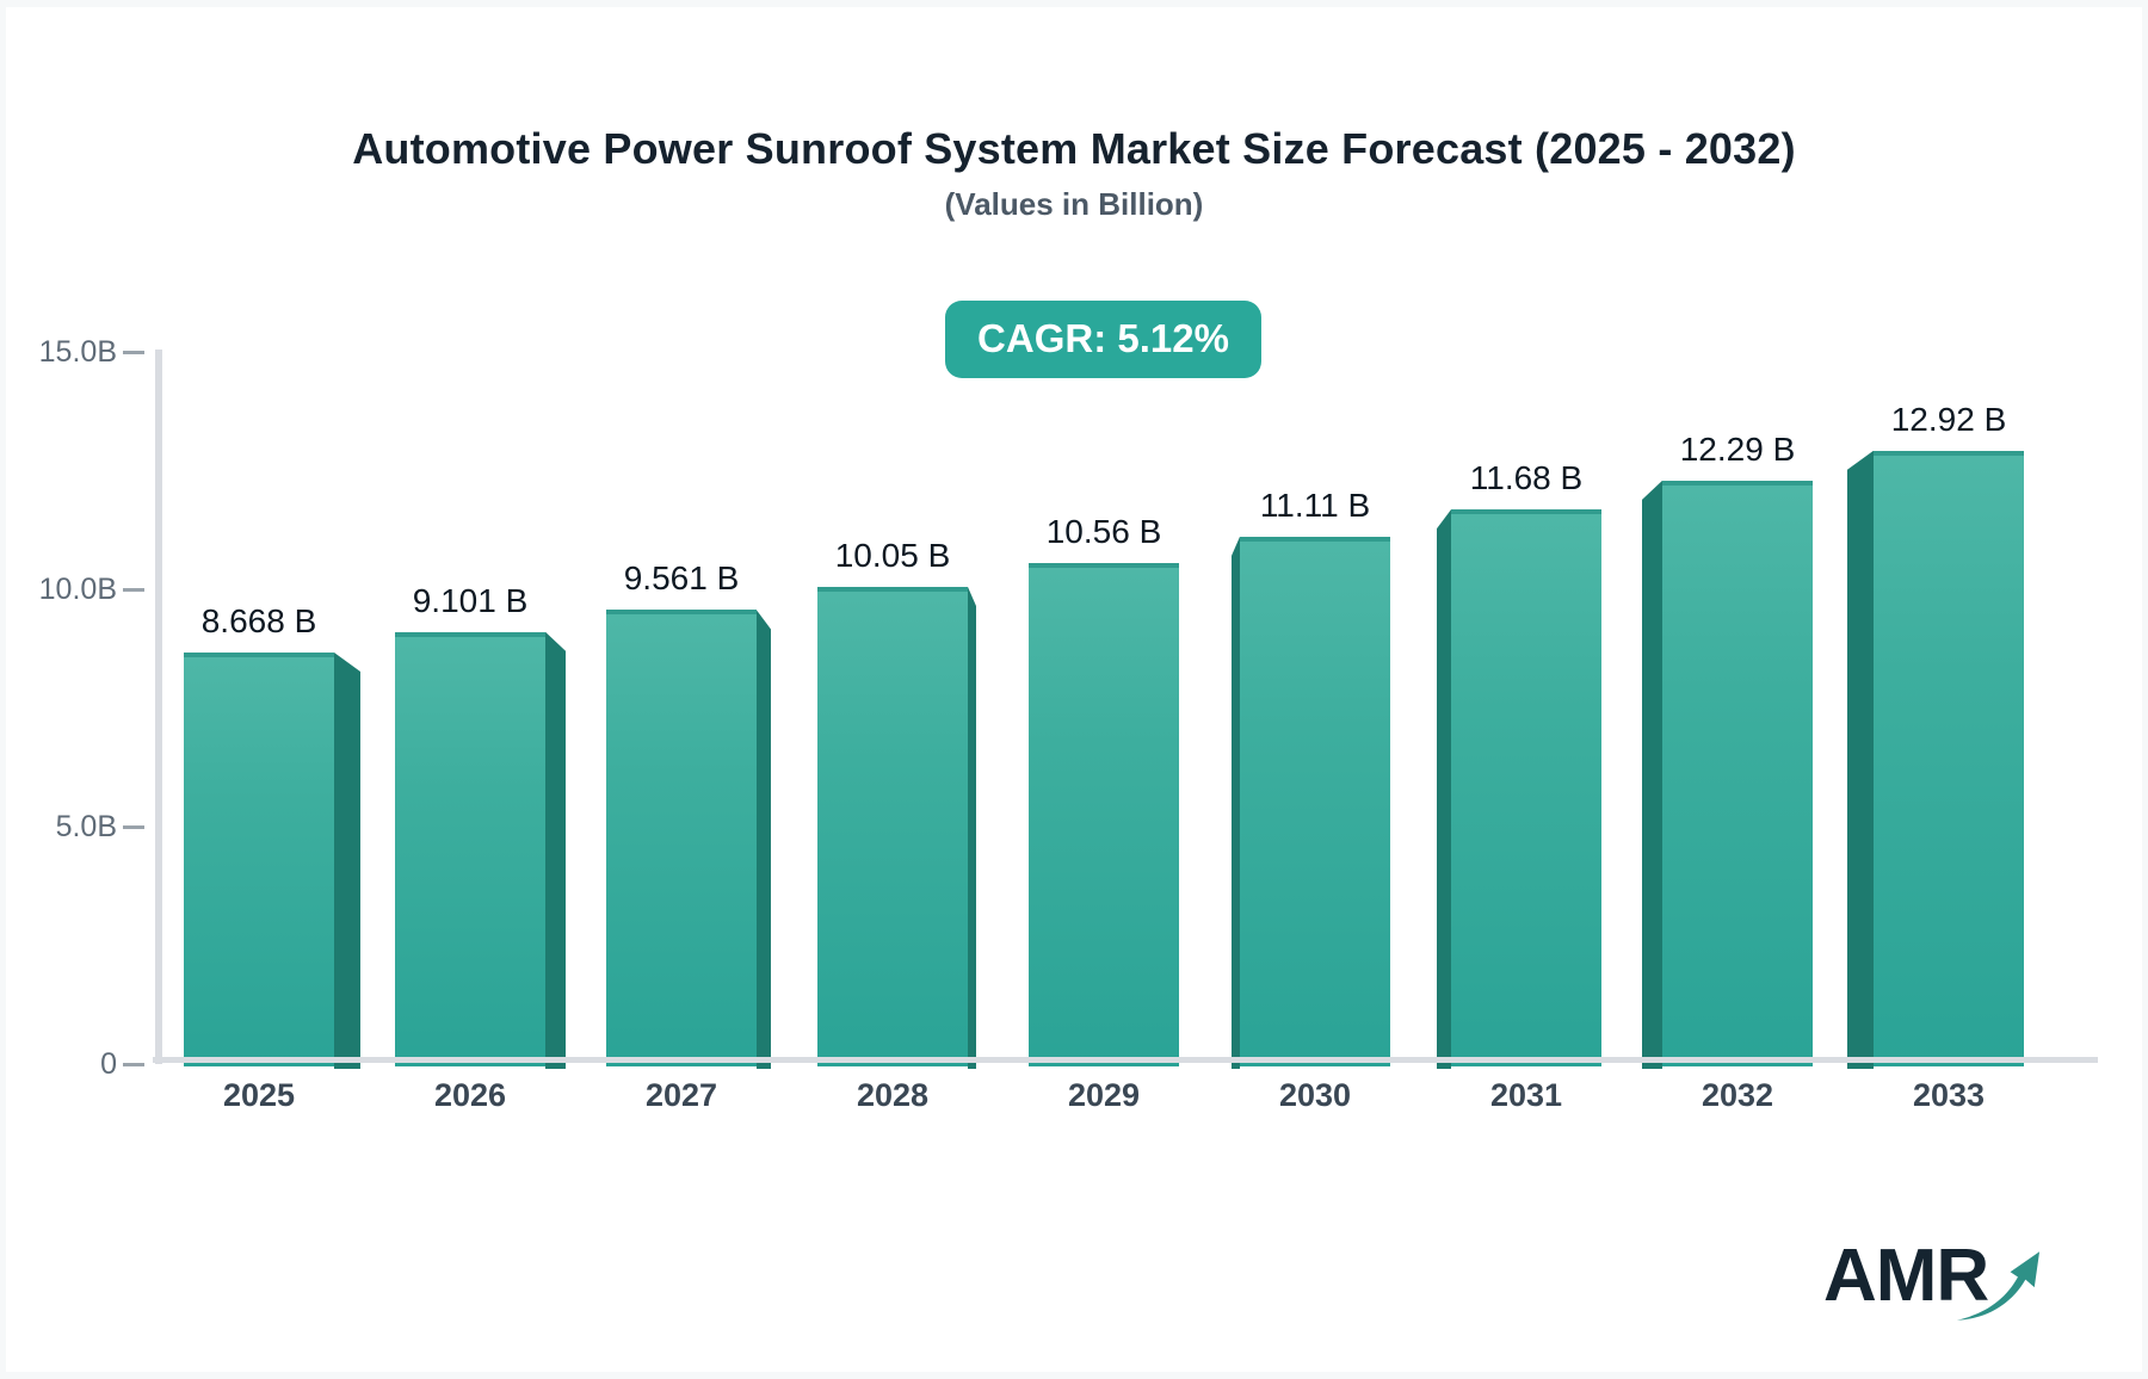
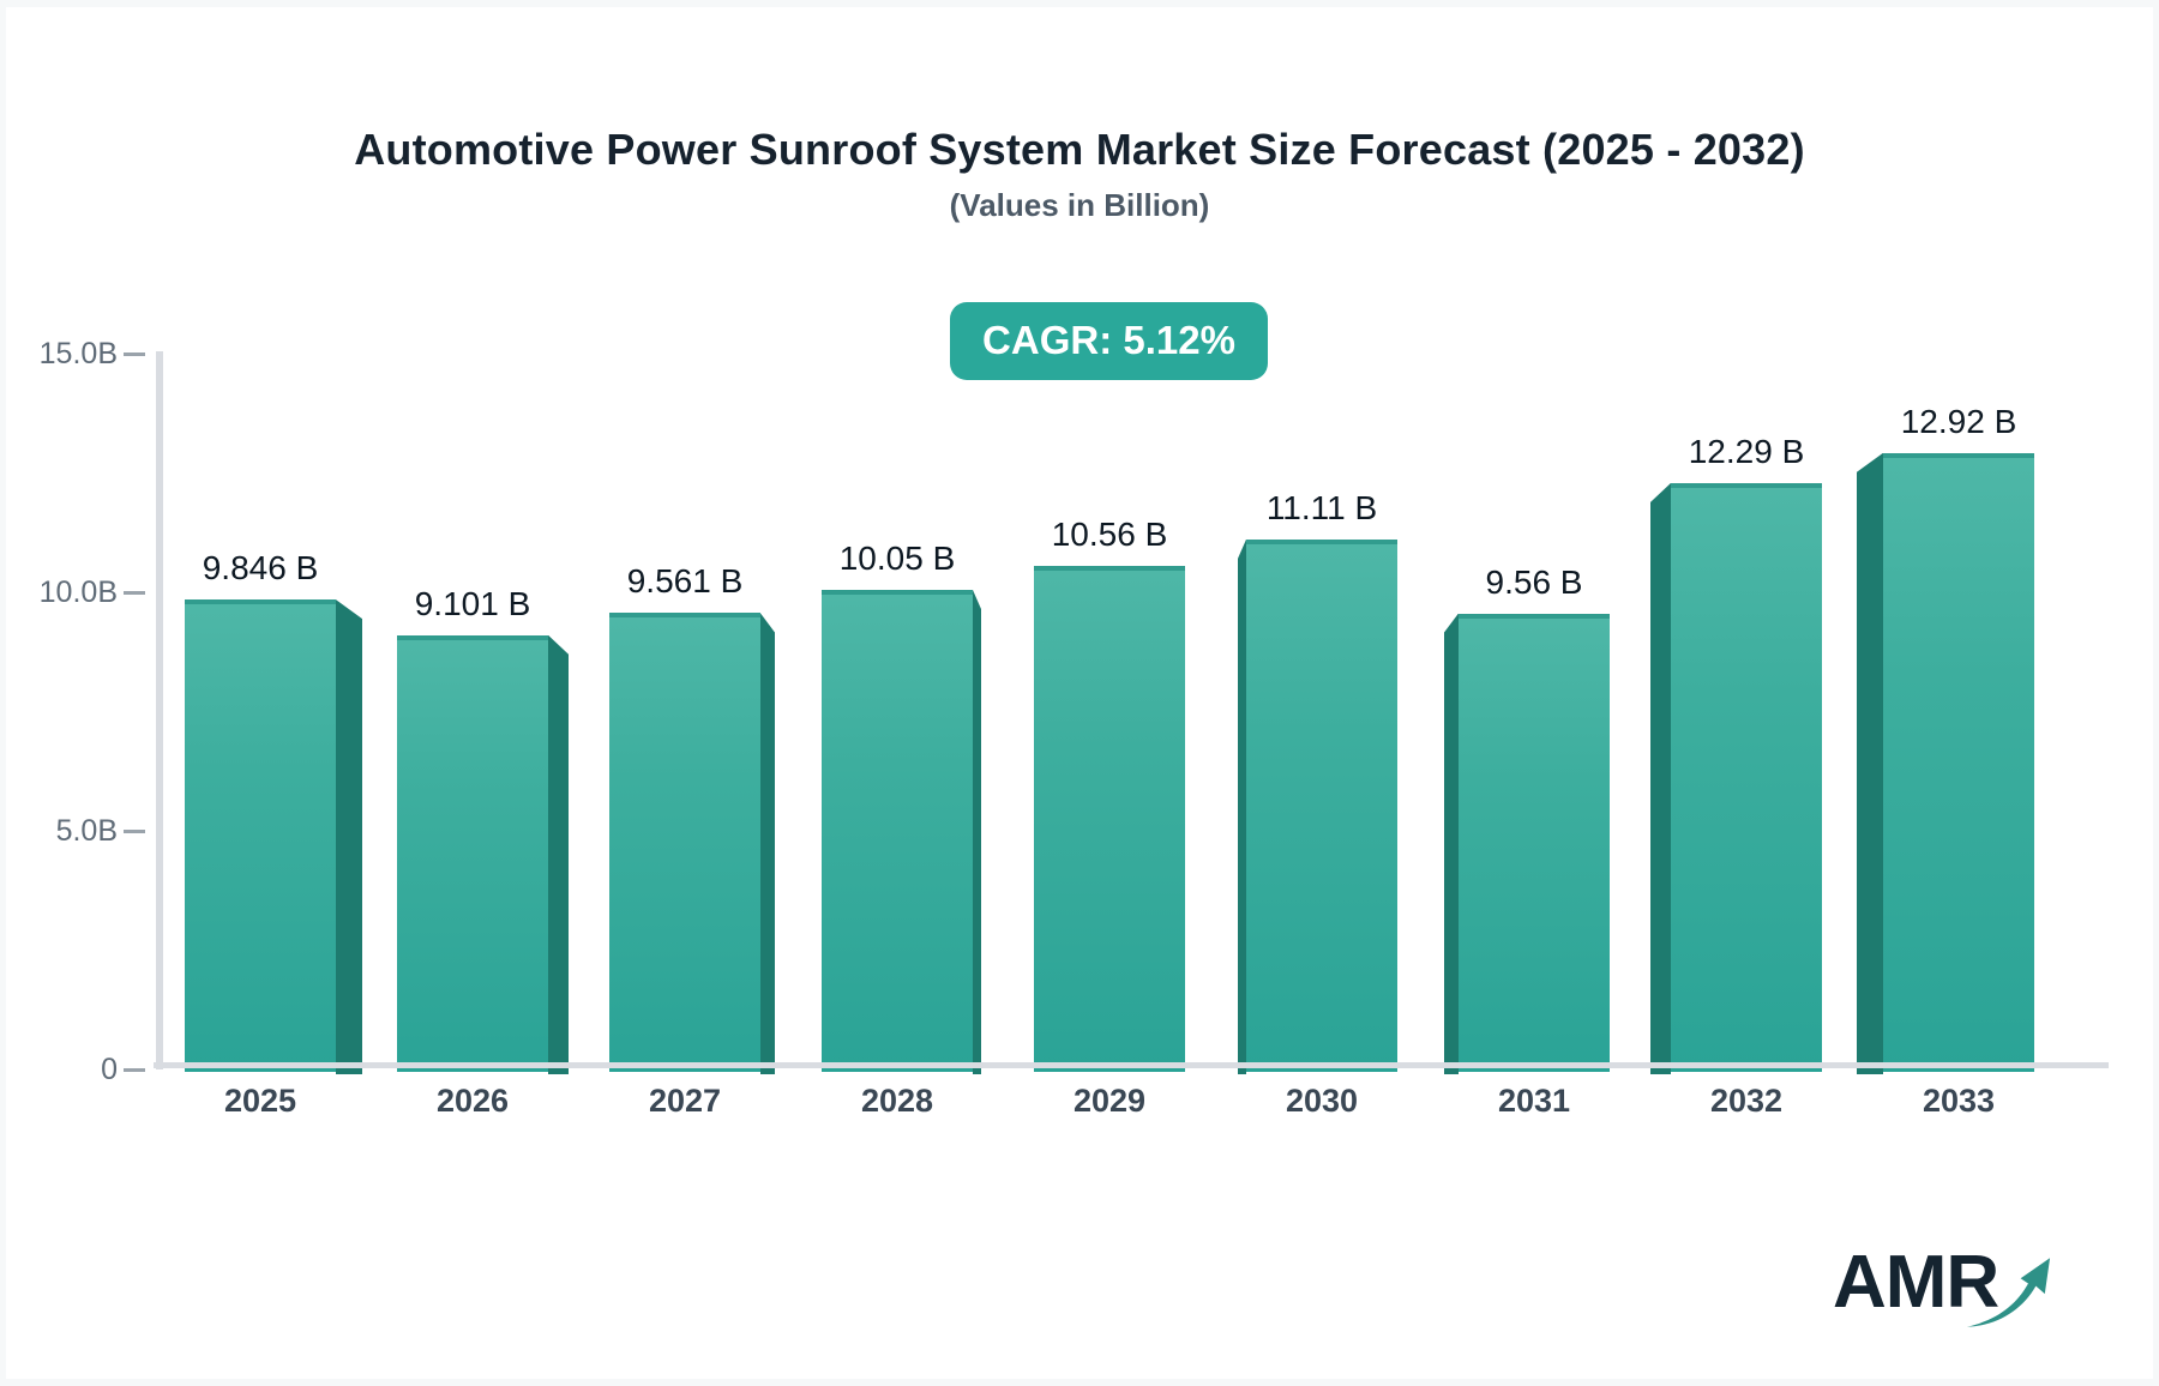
2025: 8.668 -> 9.846
2031: 11.68 -> 9.56
